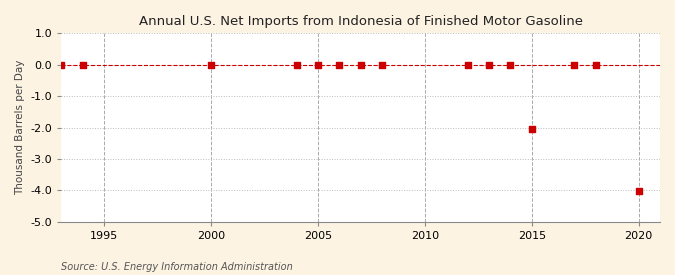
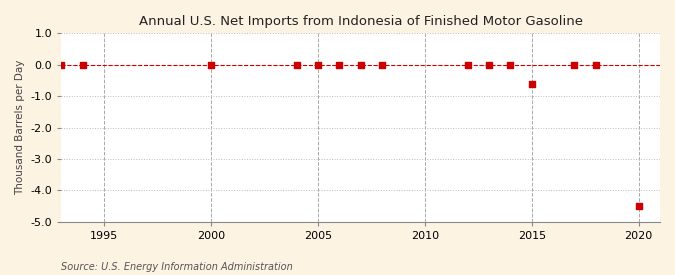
2015: -2.05 -> -0.60
2020: -4.02 -> -4.50
